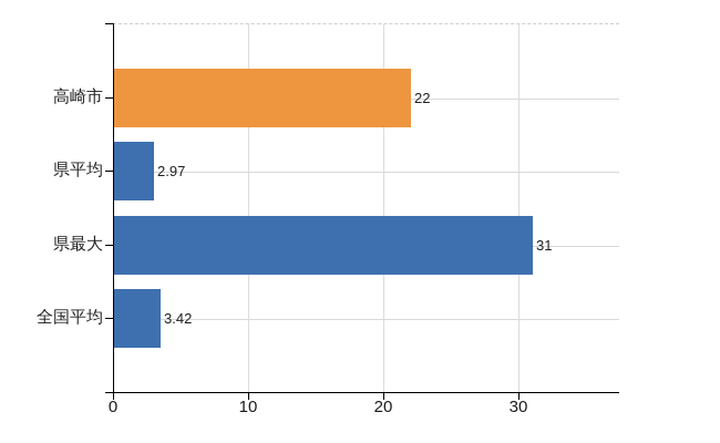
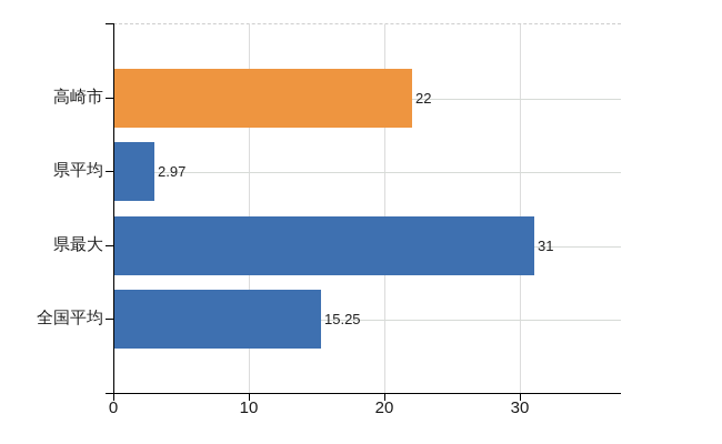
全国平均: 3.42 -> 15.25
